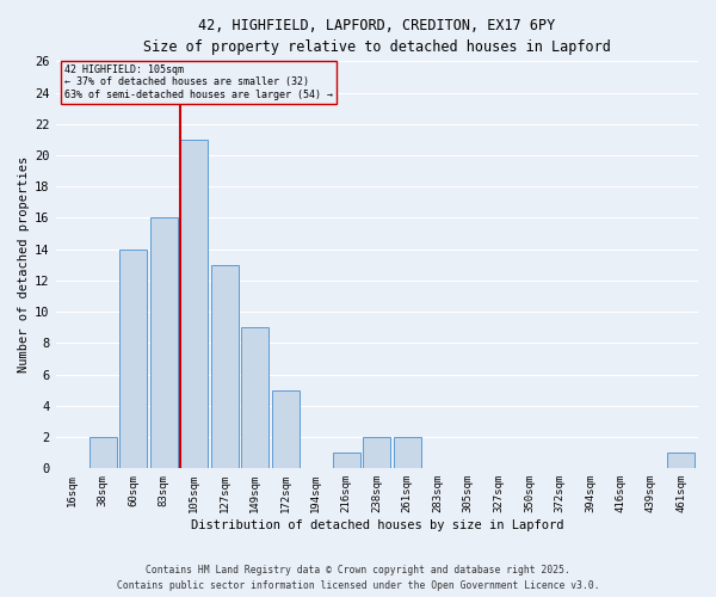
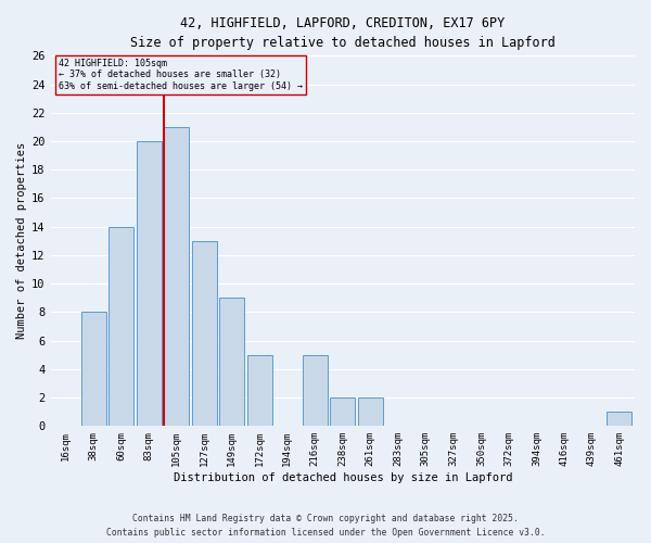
38sqm: 2 -> 8
83sqm: 16 -> 20
216sqm: 1 -> 5
